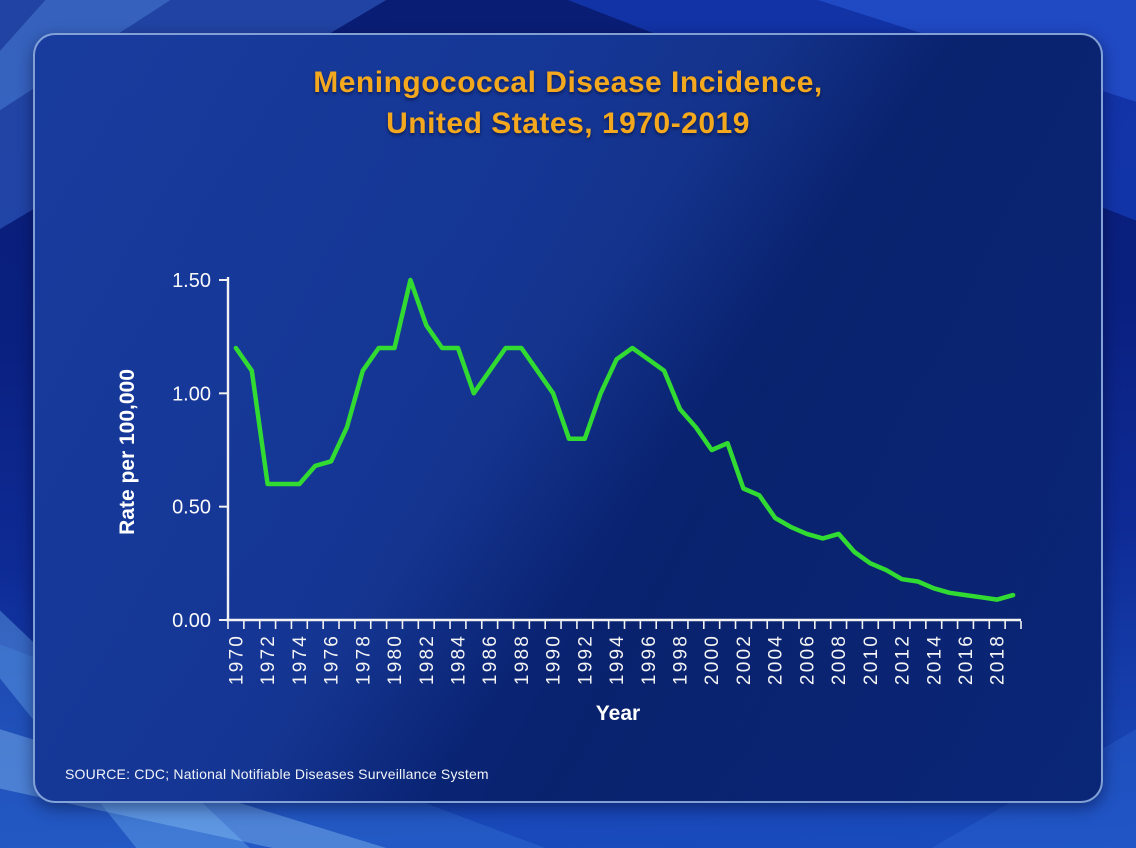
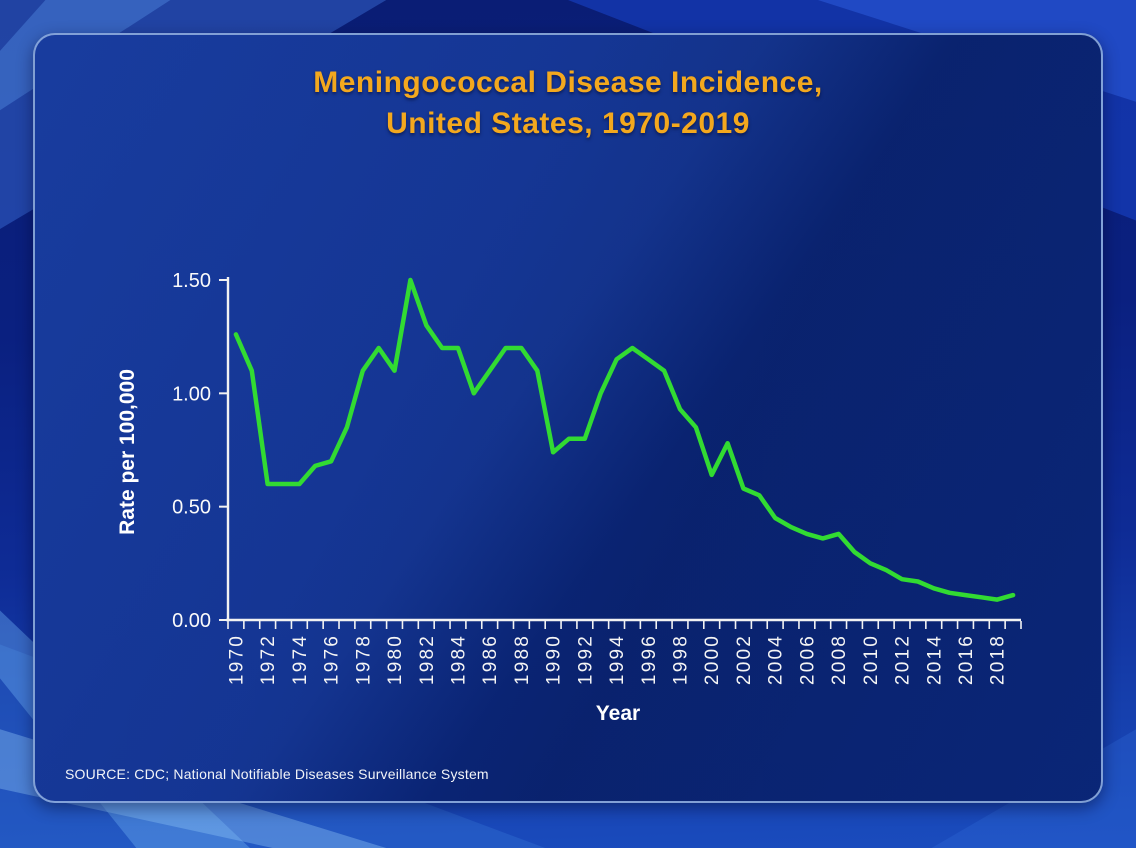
1970: 1.20 -> 1.26
1980: 1.20 -> 1.10
1990: 1.00 -> 0.74
2000: 0.75 -> 0.64
